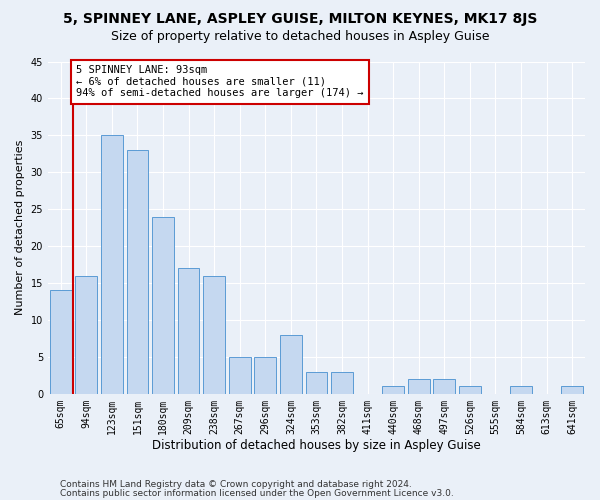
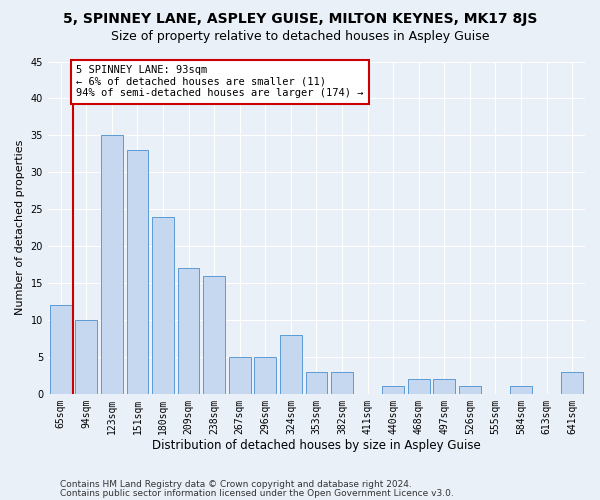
65sqm: 14 -> 12
94sqm: 16 -> 10
641sqm: 1 -> 3
